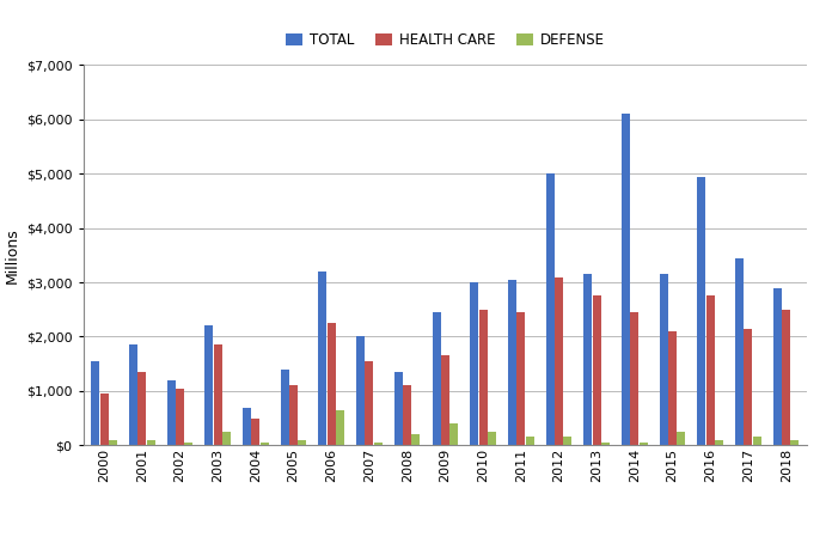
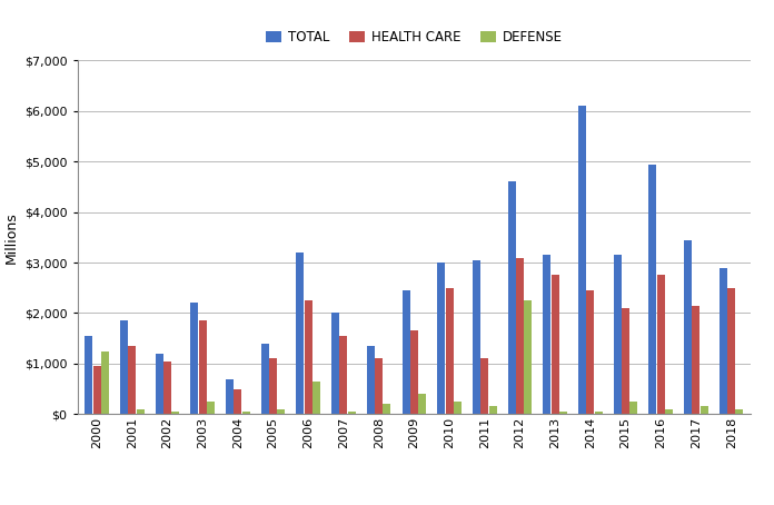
DEFENSE/2000: $100 -> $1,250
HEALTH CARE/2011: $2,450 -> $1,100
TOTAL/2012: $5,000 -> $4,600
DEFENSE/2012: $150 -> $2,250
